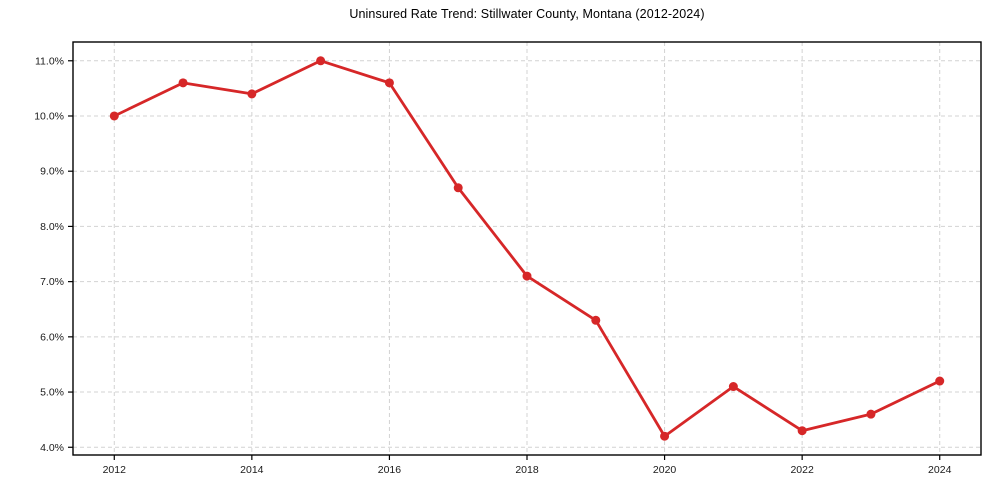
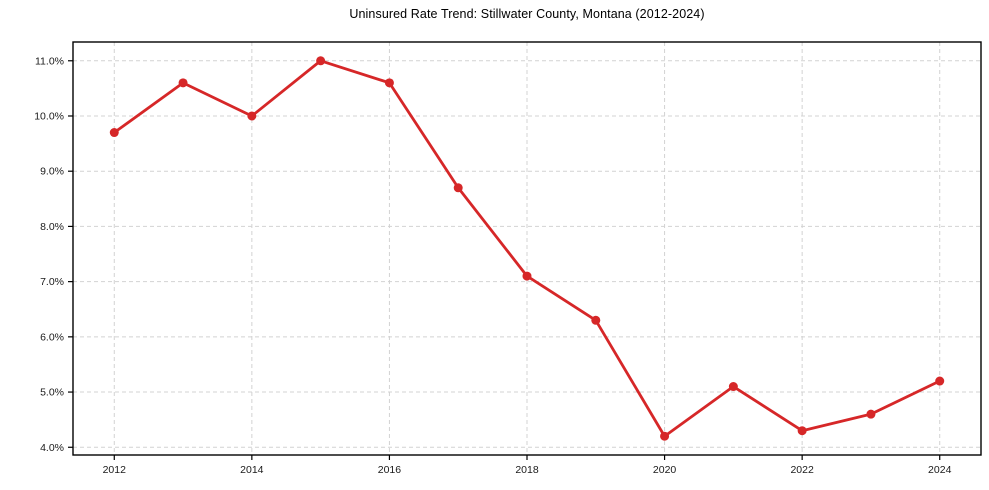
2012: 10.0% -> 9.7%
2014: 10.4% -> 10.0%
